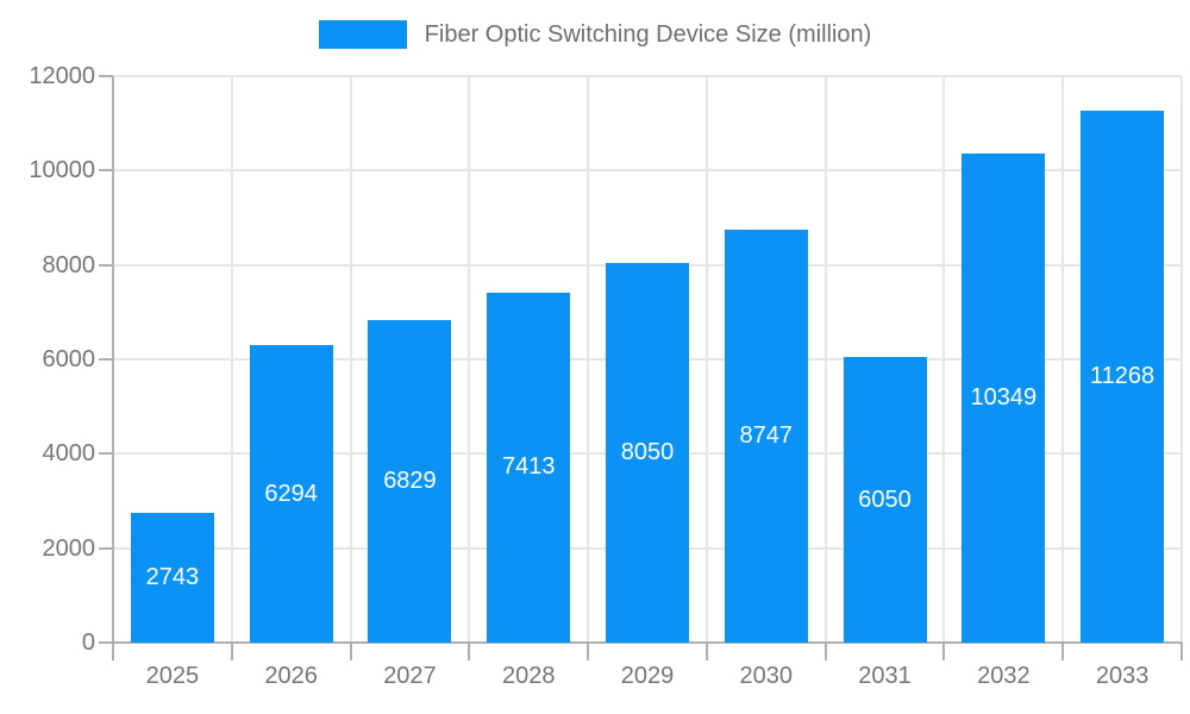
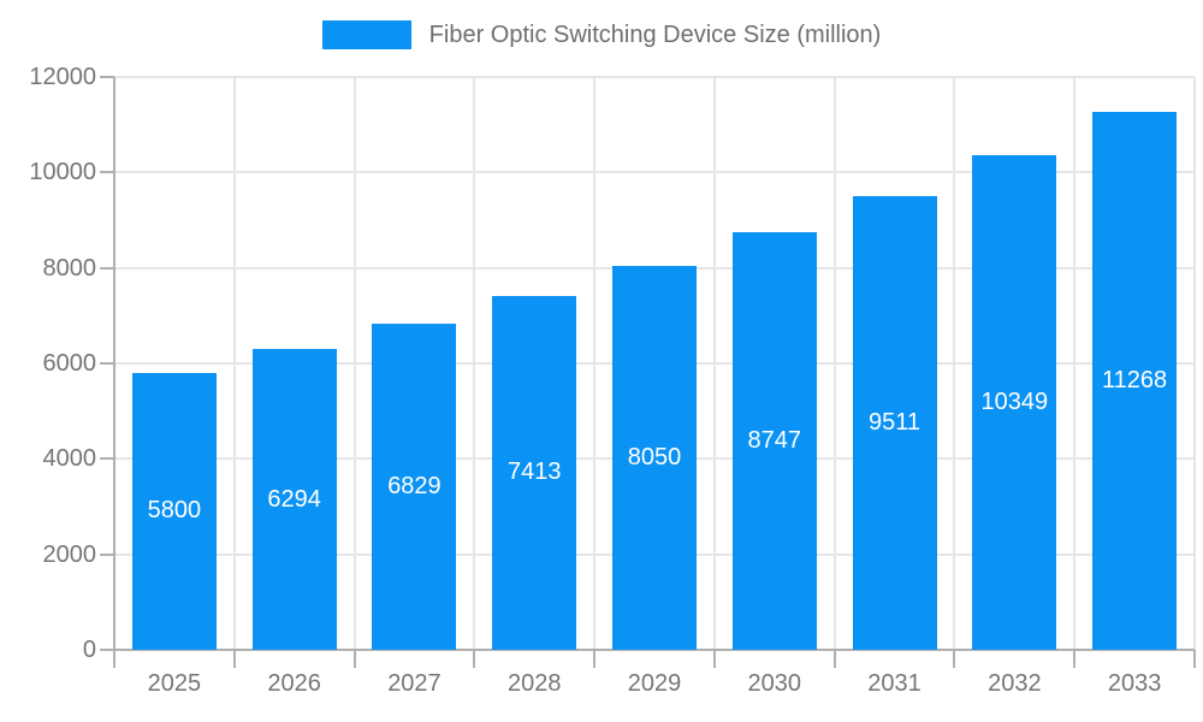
2025: 2743 -> 5800
2031: 6050 -> 9511
